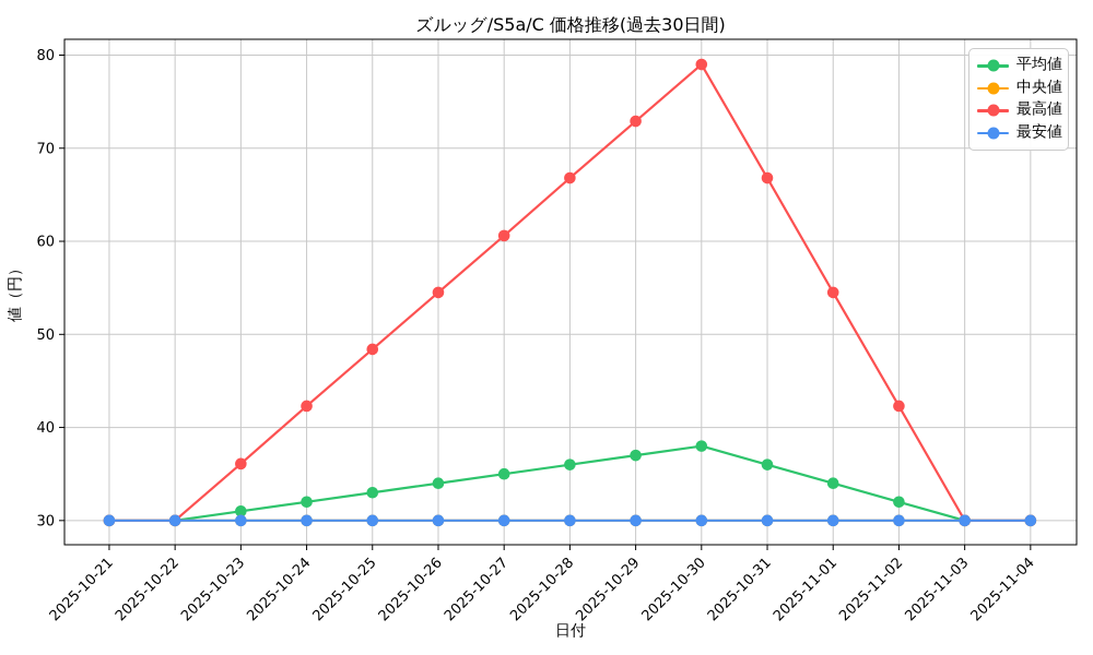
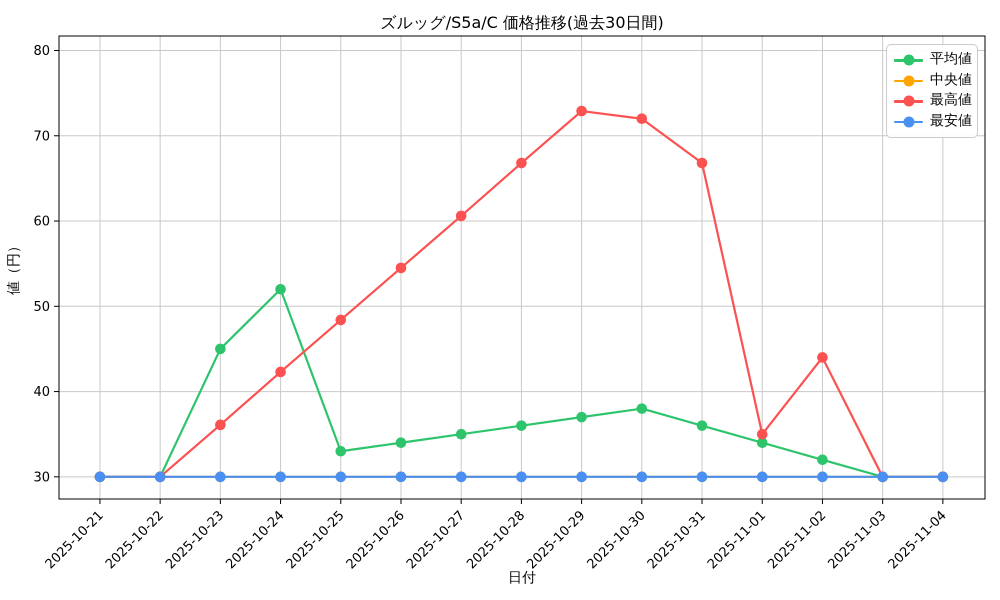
平均値/2025-10-23: 31 -> 45
平均値/2025-10-24: 32 -> 52
最高値/2025-10-30: 79 -> 72
最高値/2025-11-01: 54 -> 35
最高値/2025-11-02: 42 -> 44
